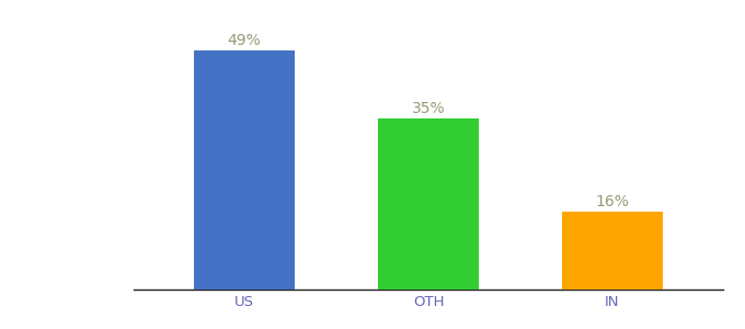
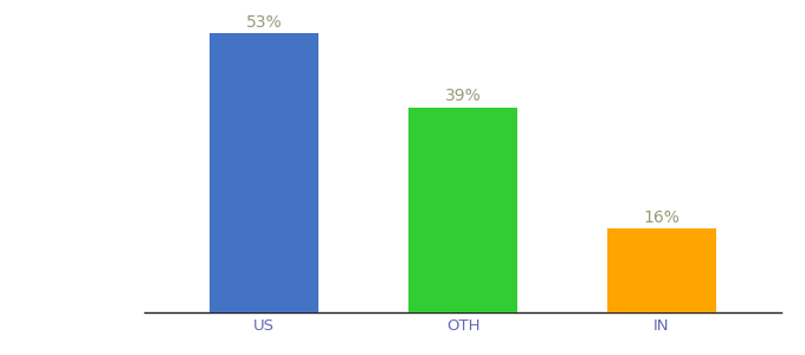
US: 49% -> 53%
OTH: 35% -> 39%
